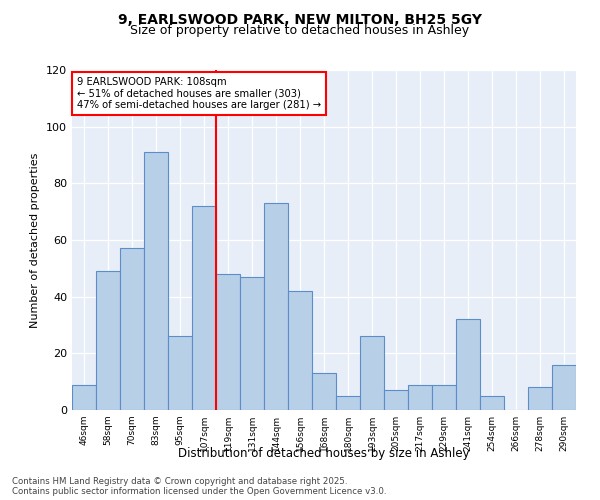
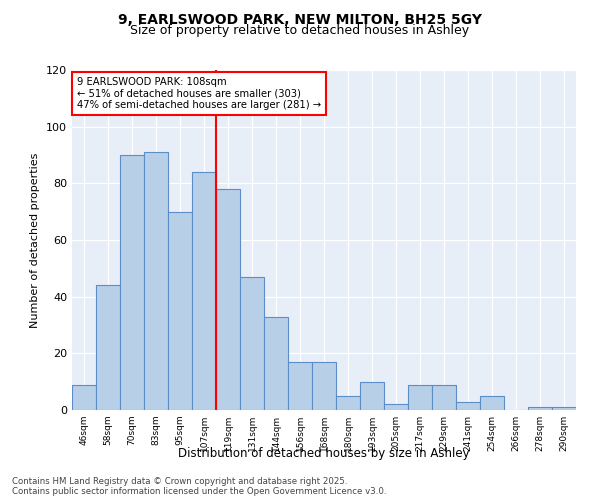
58sqm: 49 -> 44
70sqm: 57 -> 90
95sqm: 26 -> 70
107sqm: 72 -> 84
119sqm: 48 -> 78
144sqm: 73 -> 33
156sqm: 42 -> 17
168sqm: 13 -> 17
193sqm: 26 -> 10
205sqm: 7 -> 2
241sqm: 32 -> 3
278sqm: 8 -> 1
290sqm: 16 -> 1
